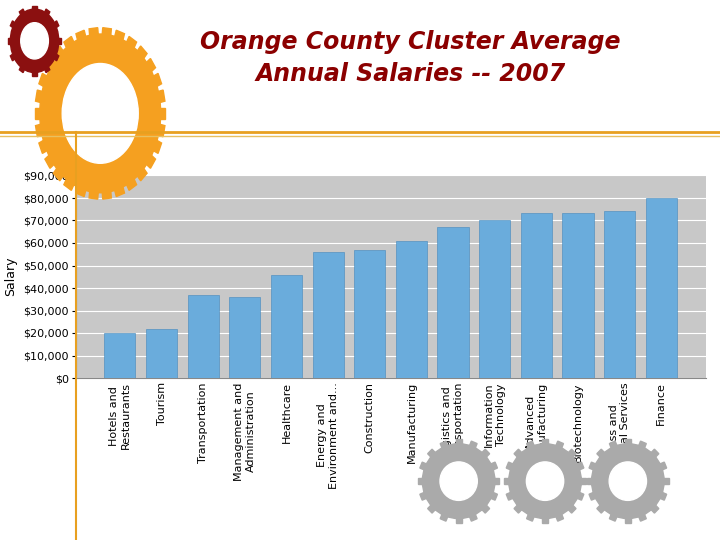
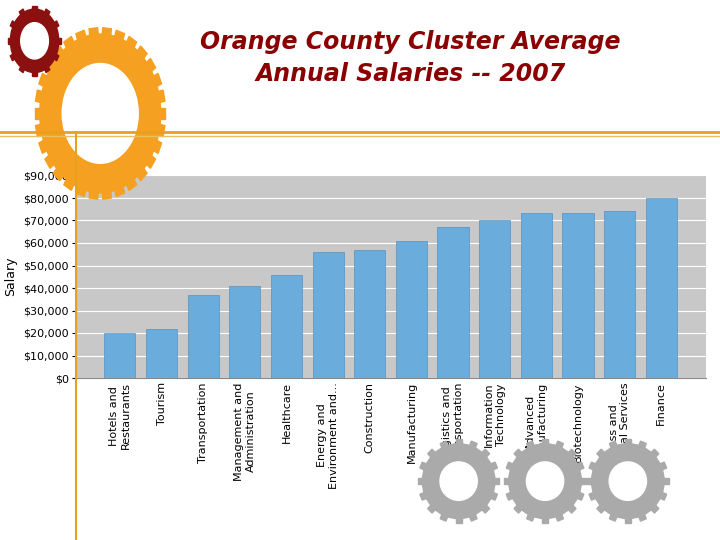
Management and Administration: $36,000 -> $41,000
